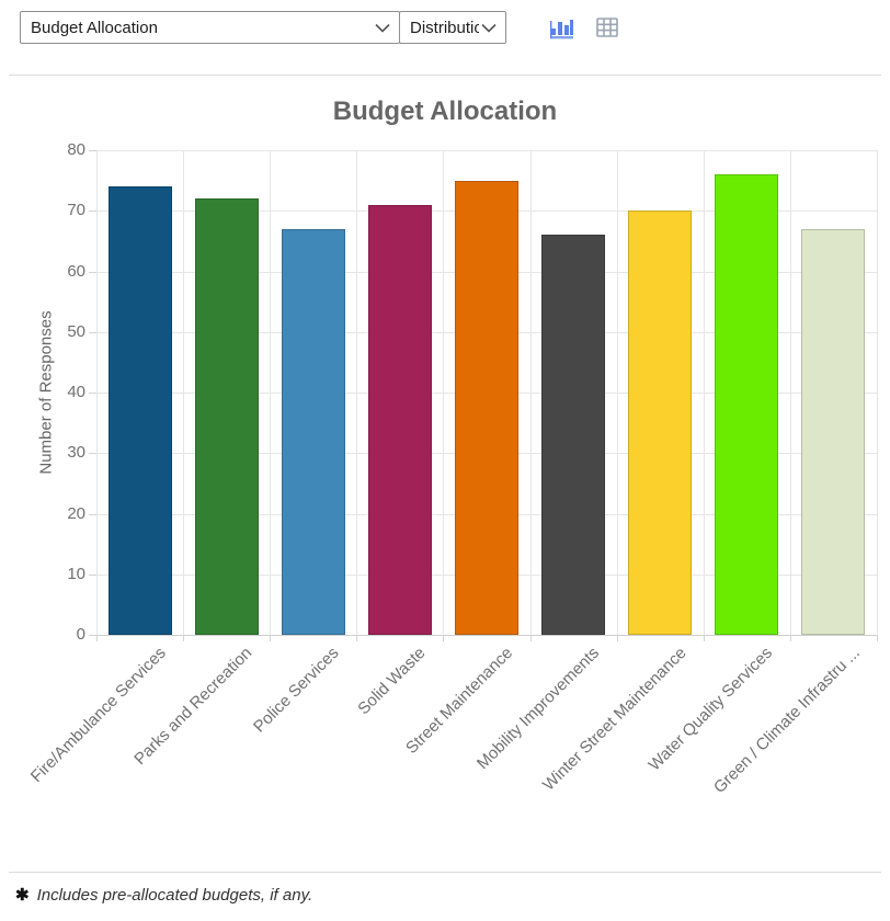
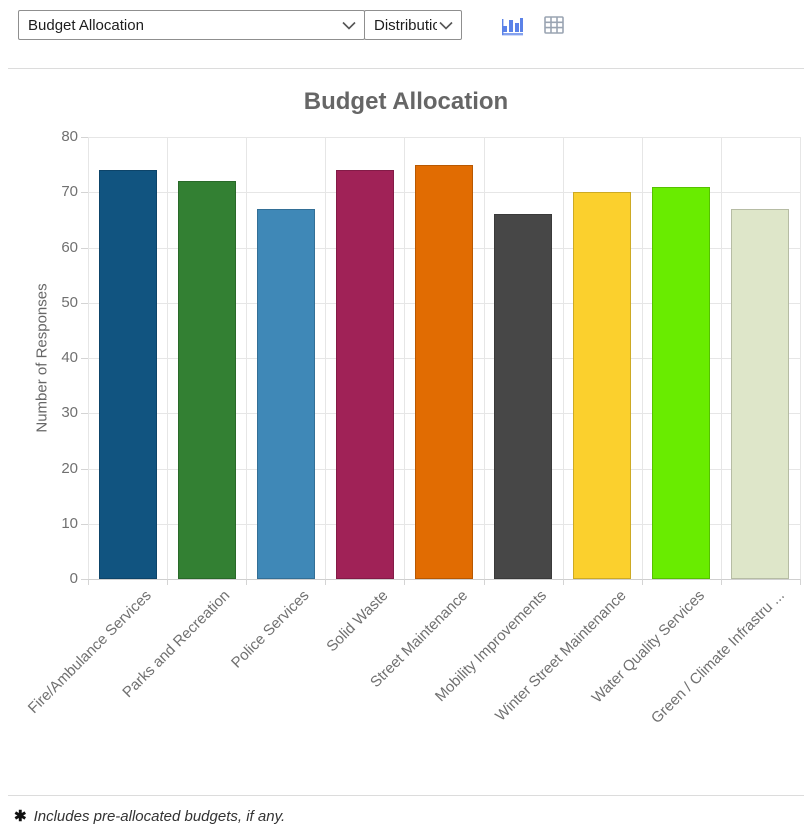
Solid Waste: 71 -> 74
Water Quality Services: 76 -> 71
